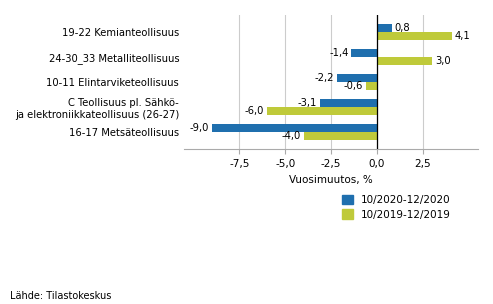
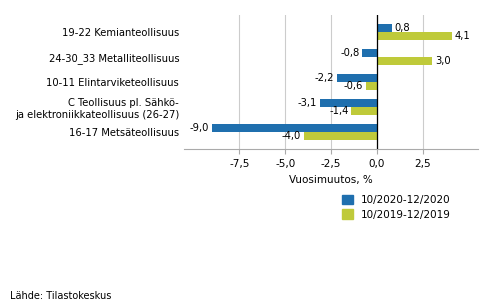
10/2020-12/2020/24-30_33 Metalliteollisuus: -1,4 -> -0,8
10/2019-12/2019/C Teollisuus pl. Sähkö- ja elektroniikkateollisuus (26-27): -6,0 -> -1,4
